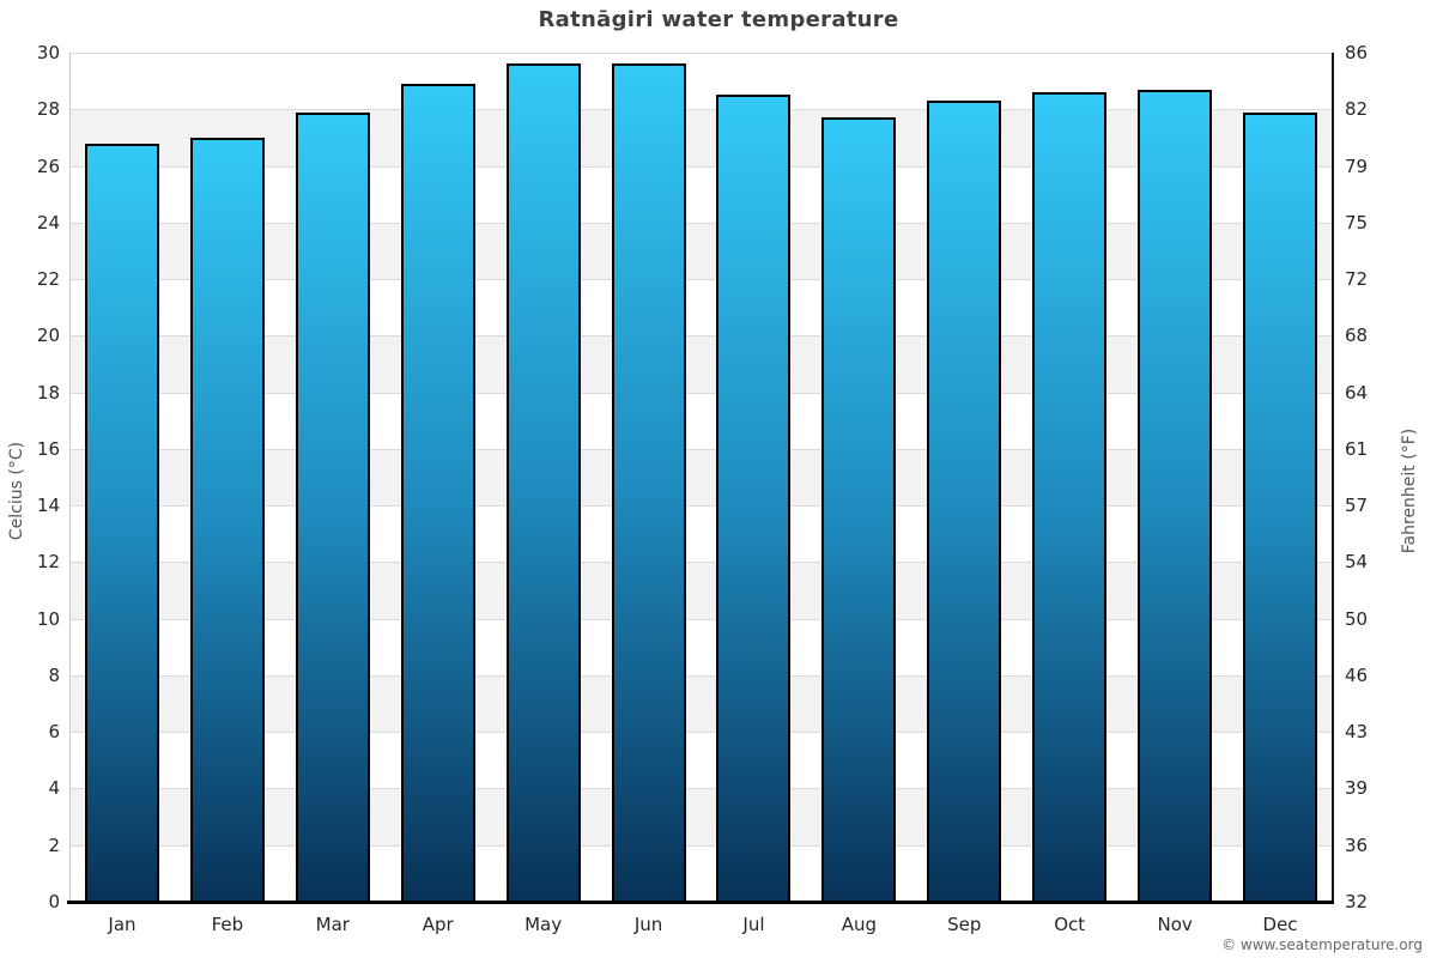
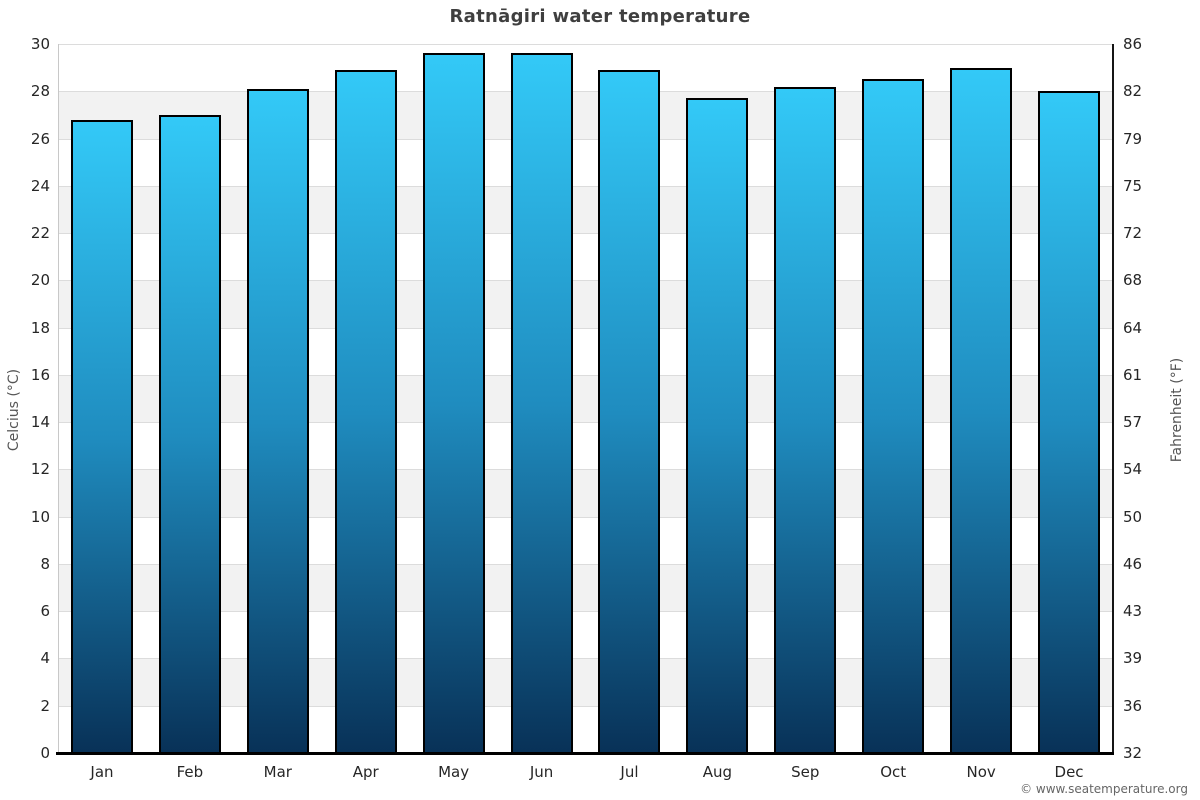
Mar: 27.9 -> 28.1
Jul: 28.5 -> 28.9
Sep: 28.3 -> 28.2
Oct: 28.6 -> 28.5
Nov: 28.7 -> 29.0
Dec: 27.9 -> 28.0
